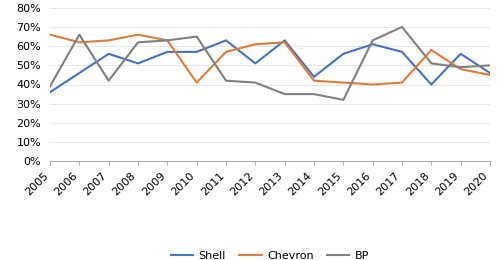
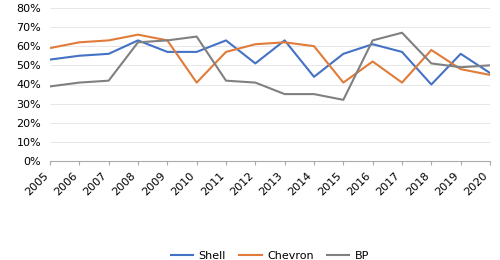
Shell/2005: 36% -> 53%
Chevron/2005: 66% -> 59%
Shell/2006: 46% -> 55%
BP/2006: 66% -> 41%
Shell/2008: 51% -> 63%
Chevron/2014: 42% -> 60%
Chevron/2016: 40% -> 52%
BP/2017: 70% -> 67%
